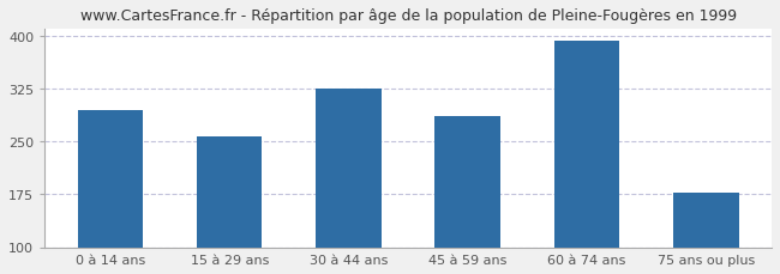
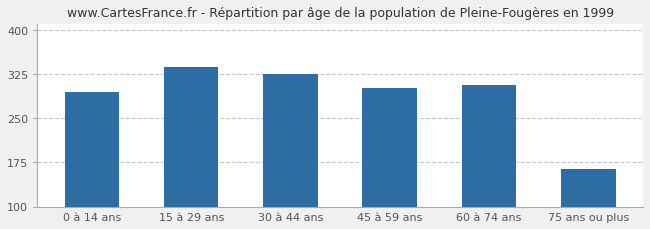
15 à 29 ans: 258 -> 338
45 à 59 ans: 287 -> 302
60 à 74 ans: 393 -> 306
75 ans ou plus: 178 -> 164
